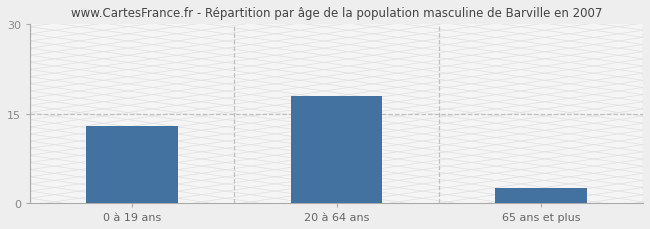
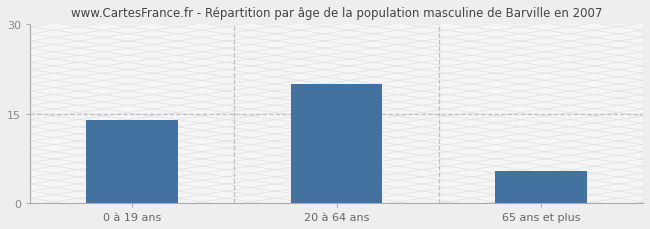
0 à 19 ans: 13.0 -> 14.0
20 à 64 ans: 18.0 -> 20.0
65 ans et plus: 2.5 -> 5.4
